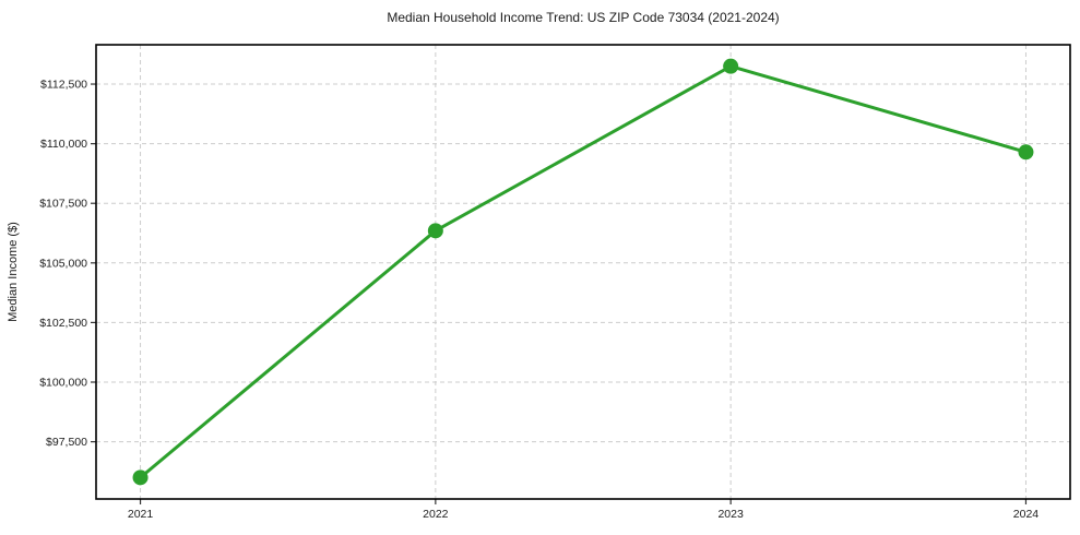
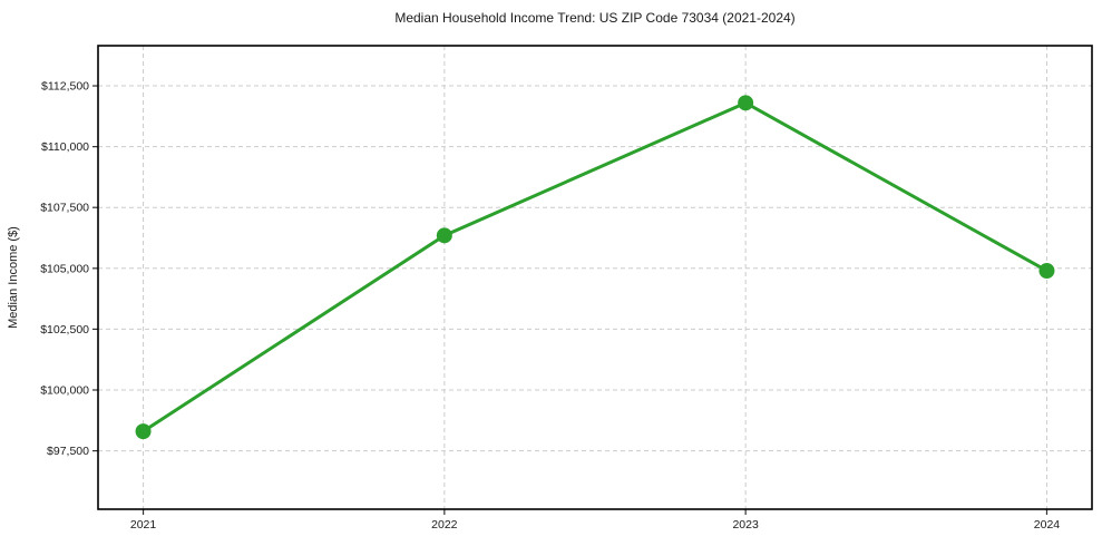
2021: $96000 -> $98300
2023: $113200 -> $111800
2024: $109600 -> $104900
